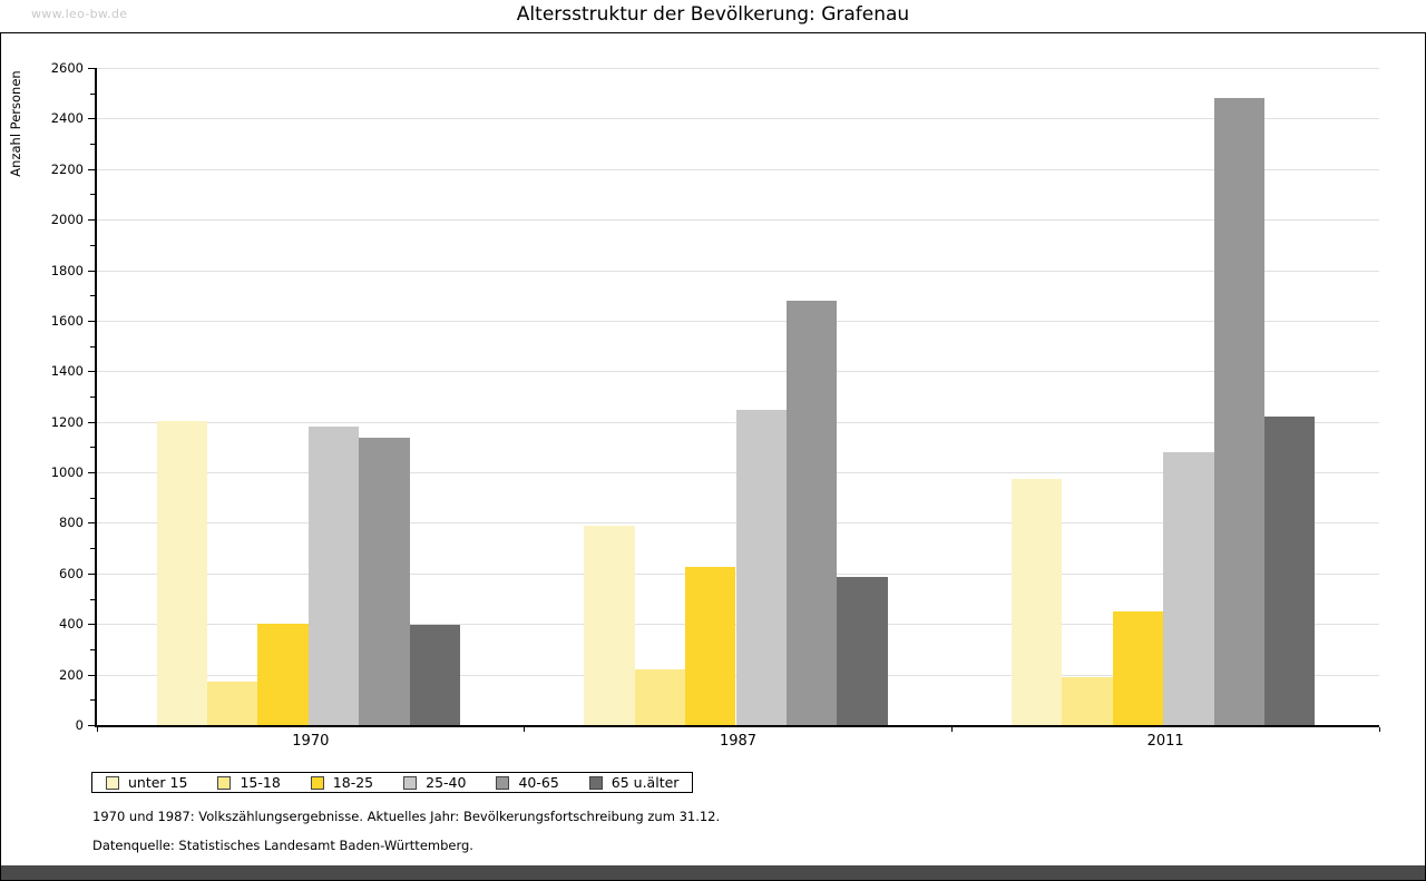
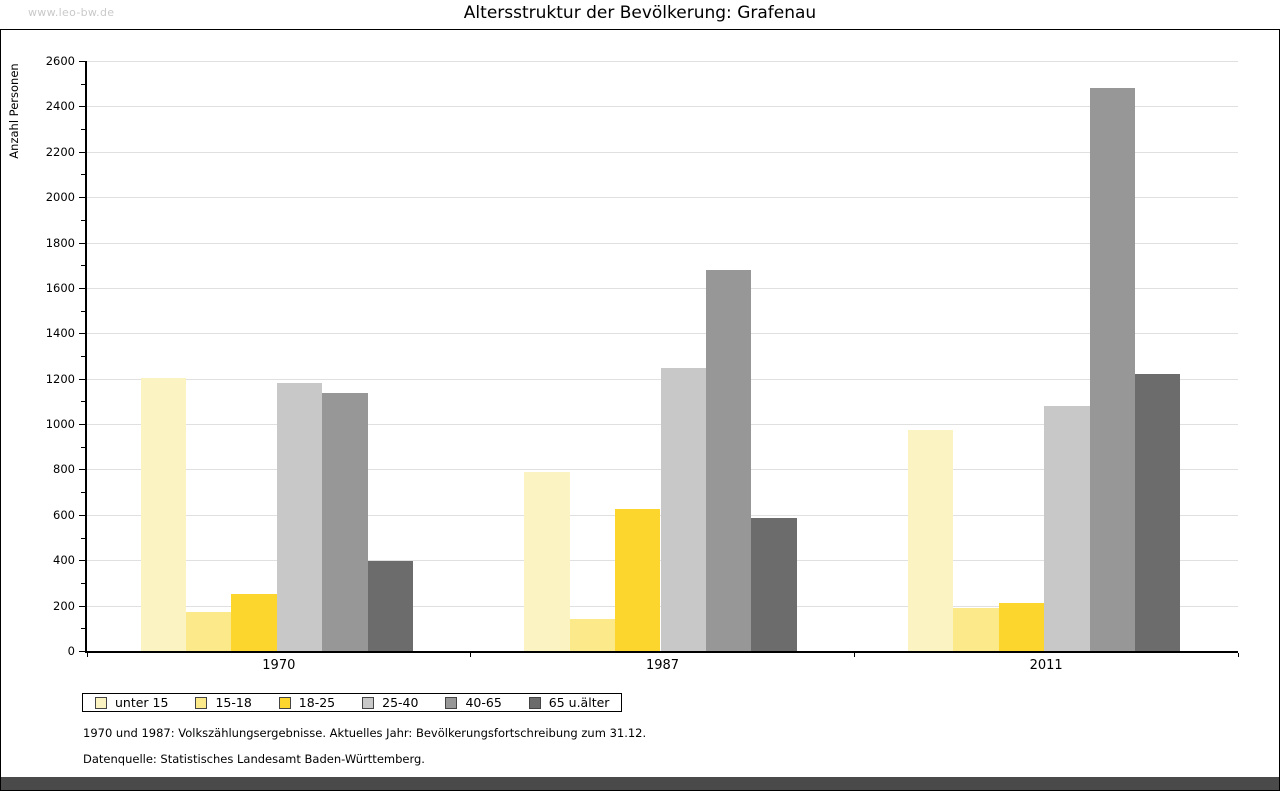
18-25/1970: 400 -> 250
15-18/1987: 220 -> 140
18-25/2011: 450 -> 210
